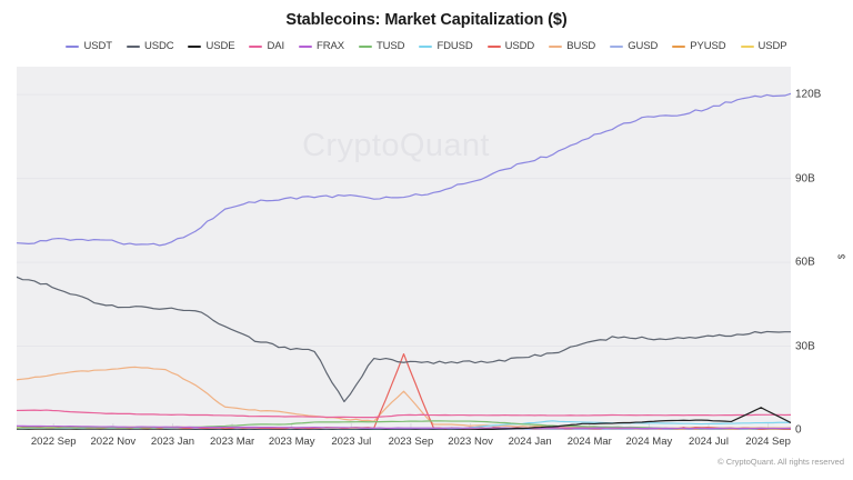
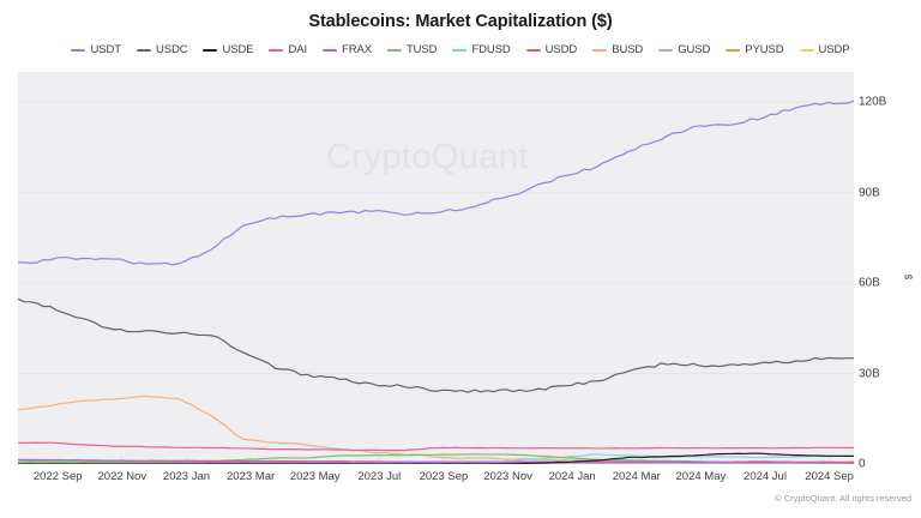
USDC/2023 Jul: 10B -> 26B
USDD/2023 Sep: 27B -> 1B
BUSD/2023 Sep: 14B -> 2B
USDE/2024 Sep: 8B -> 3B
